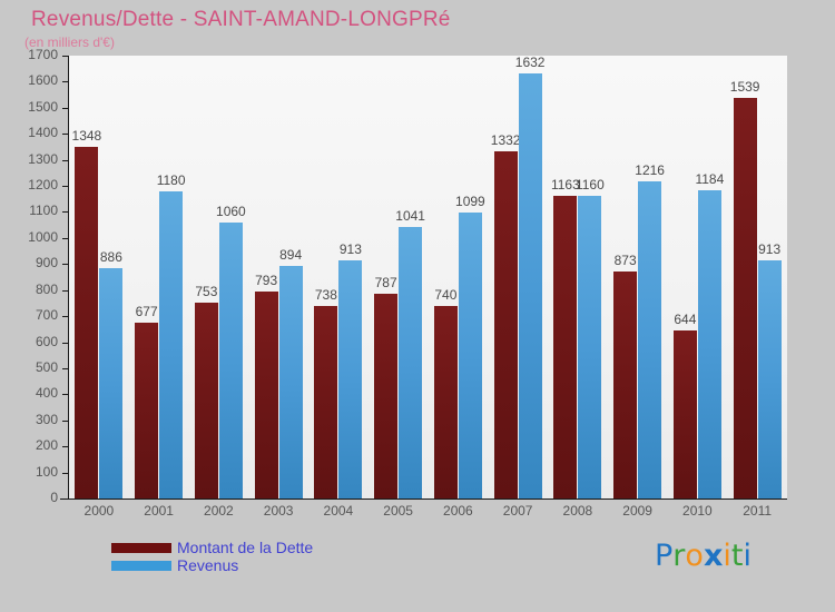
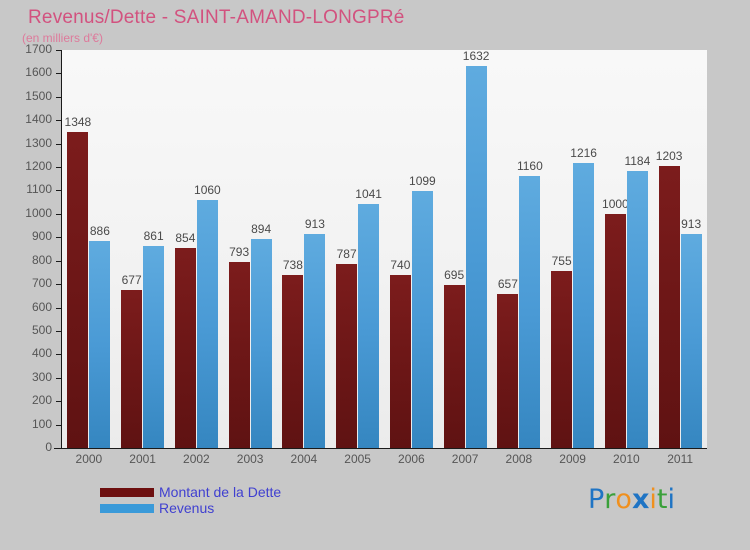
Revenus/2001: 1180 -> 861
Montant de la Dette/2002: 753 -> 854
Montant de la Dette/2007: 1332 -> 695
Montant de la Dette/2008: 1163 -> 657
Montant de la Dette/2009: 873 -> 755
Montant de la Dette/2010: 644 -> 1000
Montant de la Dette/2011: 1539 -> 1203
